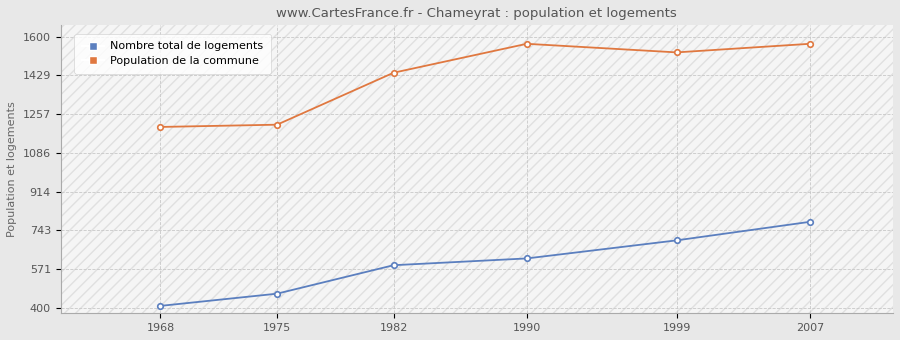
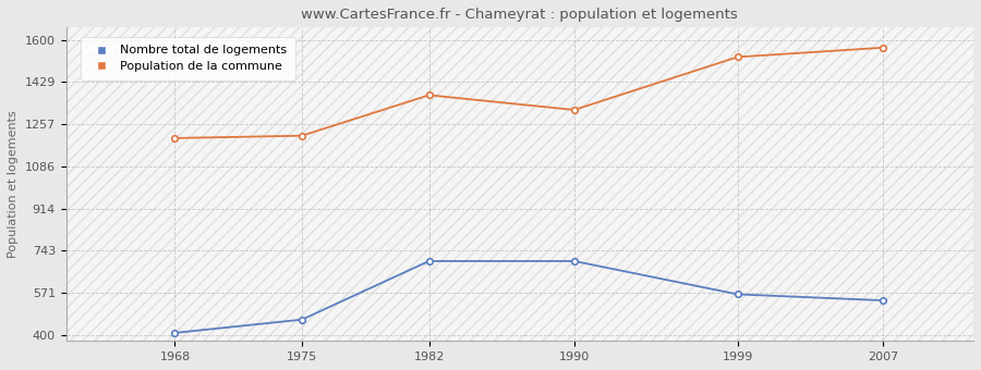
Nombre total de logements/1982: 588 -> 700
Population de la commune/1982: 1440 -> 1375
Nombre total de logements/1990: 618 -> 700
Population de la commune/1990: 1568 -> 1315
Nombre total de logements/1999: 698 -> 565
Nombre total de logements/2007: 780 -> 540
